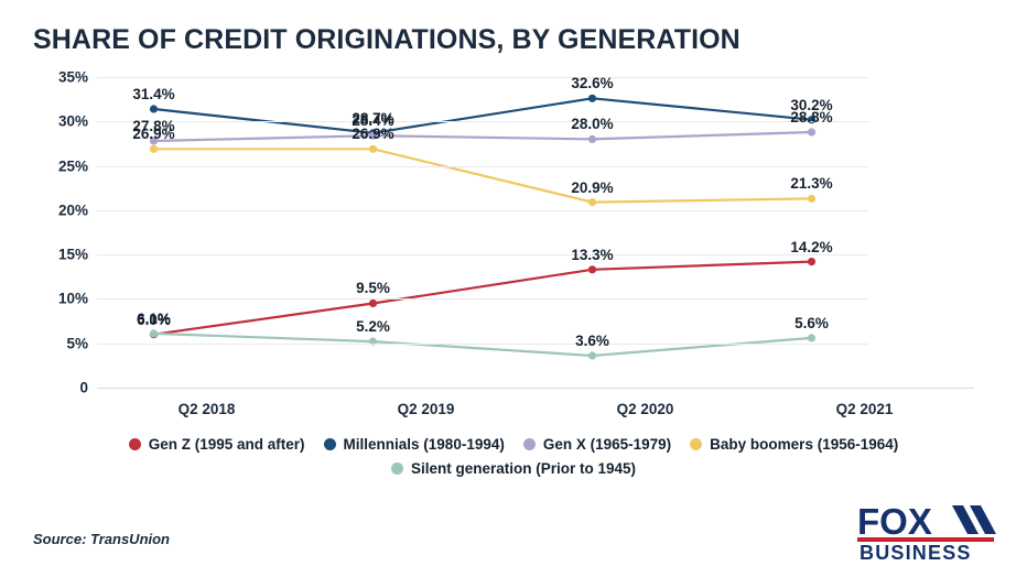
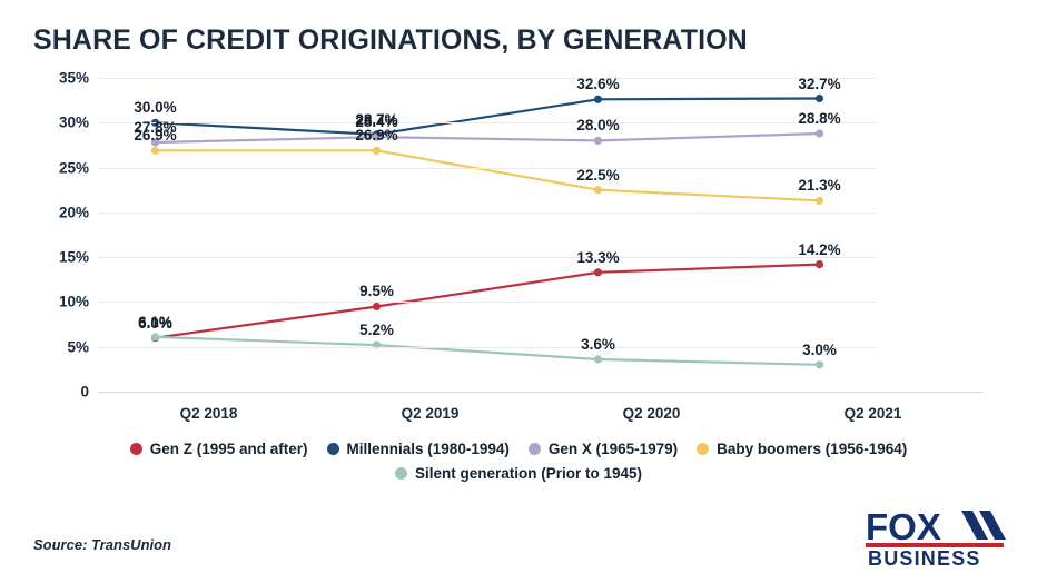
Millennials (1980-1994)/Q2 2018: 31.4% -> 30.0%
Baby boomers (1956-1964)/Q2 2020: 20.9% -> 22.5%
Millennials (1980-1994)/Q2 2021: 30.2% -> 32.7%
Silent generation (Prior to 1945)/Q2 2021: 5.6% -> 3.0%
